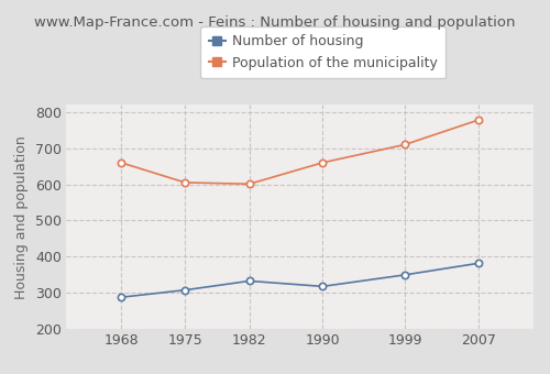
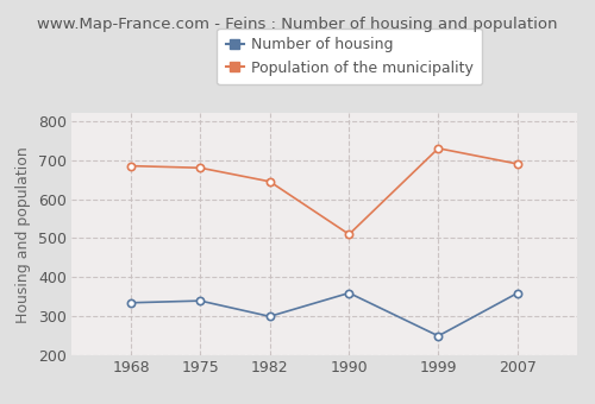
Number of housing/1968: 288 -> 335
Population of the municipality/1968: 660 -> 685
Number of housing/1975: 308 -> 340
Population of the municipality/1975: 605 -> 680
Number of housing/1982: 333 -> 300
Population of the municipality/1982: 601 -> 645
Number of housing/1990: 318 -> 360
Population of the municipality/1990: 660 -> 510
Number of housing/1999: 350 -> 250
Population of the municipality/1999: 710 -> 730
Number of housing/2007: 382 -> 360
Population of the municipality/2007: 778 -> 690
